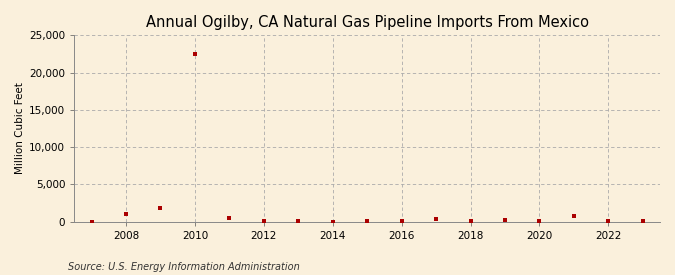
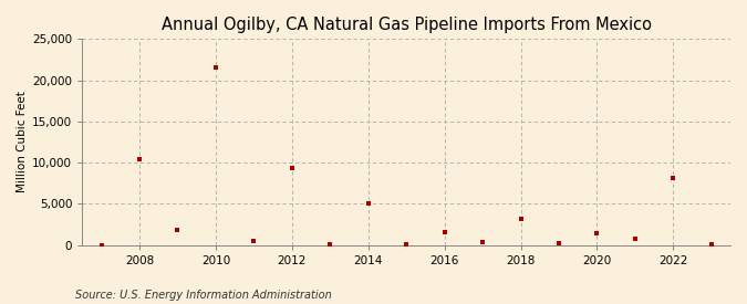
2008: 1,100 -> 10,400
2010: 22,500 -> 21,600
2012: 0 -> 9,400
2014: 0 -> 5,000
2016: 100 -> 1,600
2018: 200 -> 3,200
2020: 200 -> 1,400
2022: 0 -> 8,200
